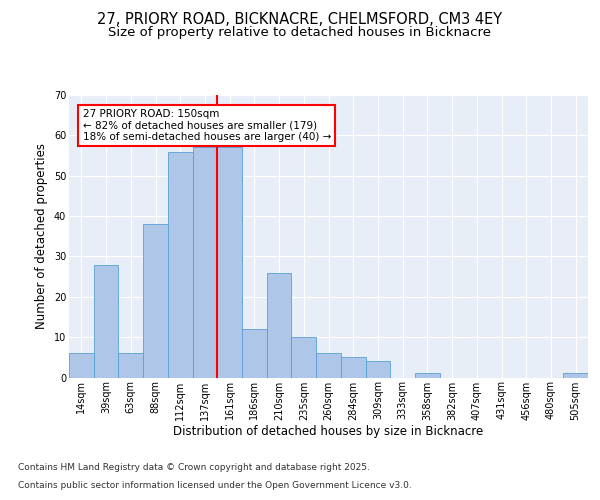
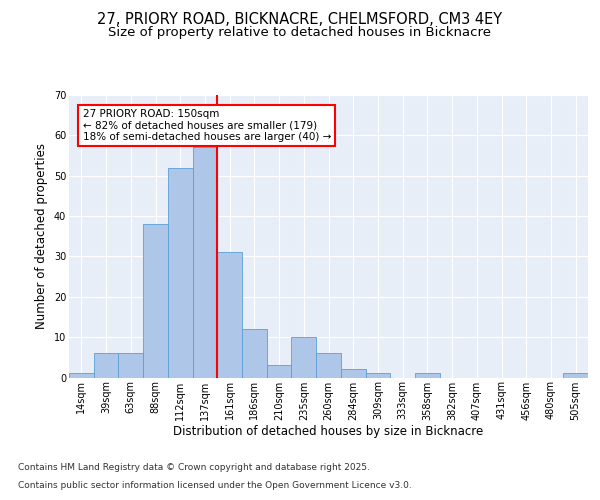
14sqm: 6 -> 1
39sqm: 28 -> 6
112sqm: 56 -> 52
161sqm: 57 -> 31
210sqm: 26 -> 3
284sqm: 5 -> 2
309sqm: 4 -> 1
